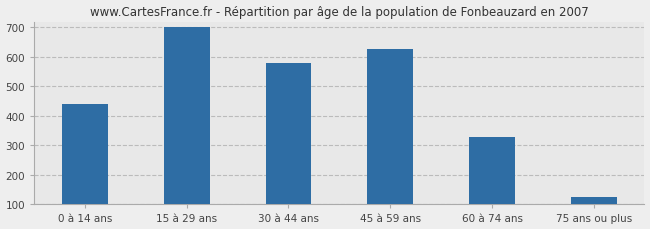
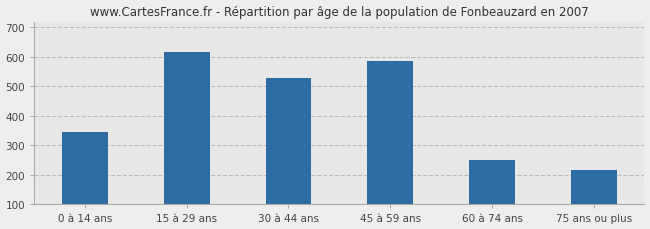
0 à 14 ans: 440 -> 345
15 à 29 ans: 700 -> 615
30 à 44 ans: 578 -> 530
45 à 59 ans: 627 -> 585
60 à 74 ans: 328 -> 250
75 ans ou plus: 124 -> 215
